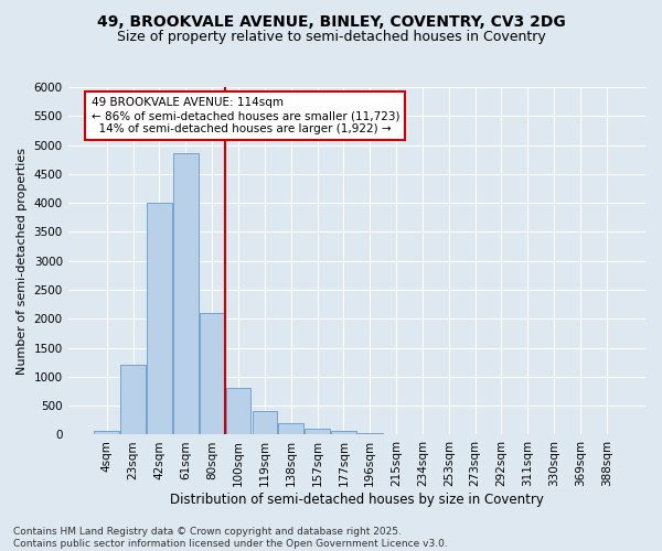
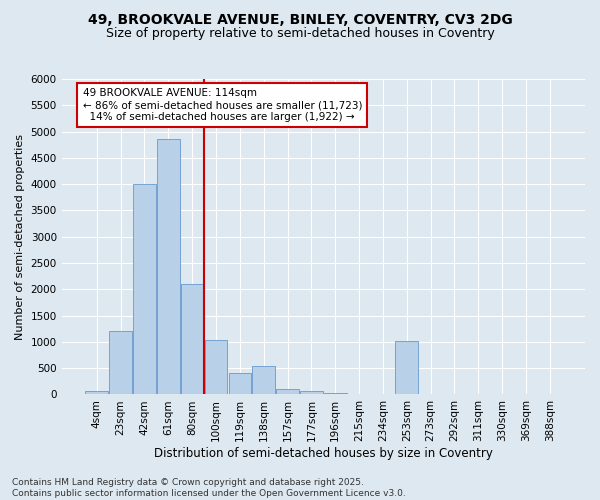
100sqm: 800 -> 1040
138sqm: 200 -> 540
253sqm: 0 -> 1020
